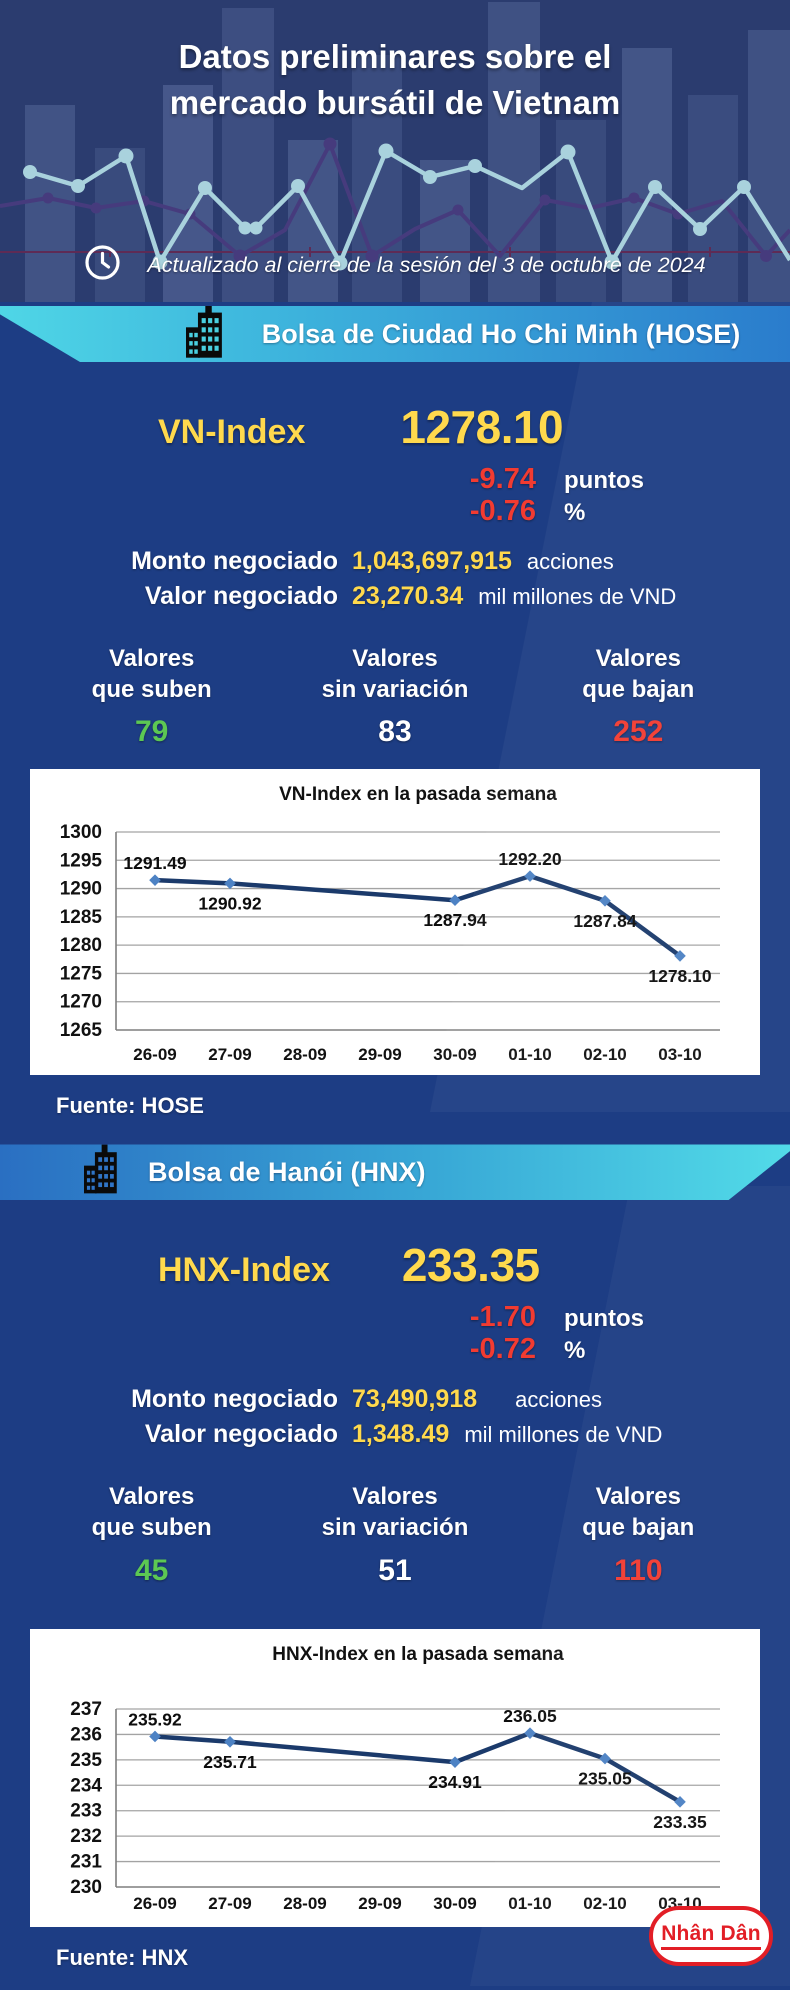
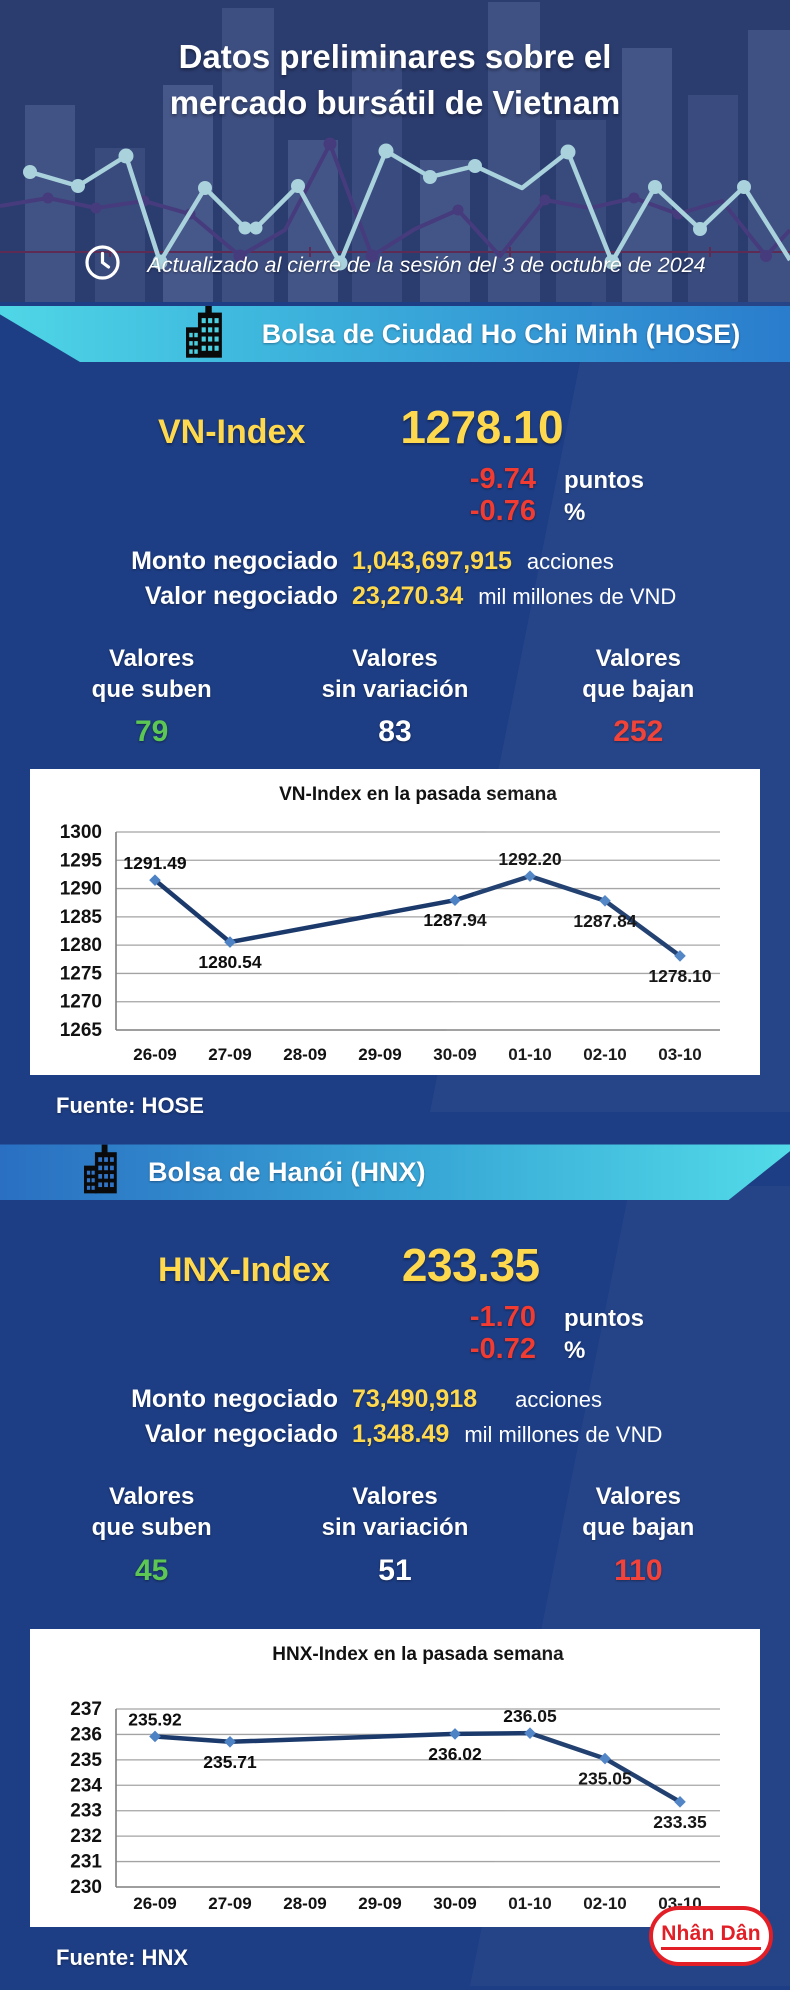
VN-Index en la pasada semana/27-09: 1290.92 -> 1280.54
HNX-Index en la pasada semana/30-09: 234.91 -> 236.02
